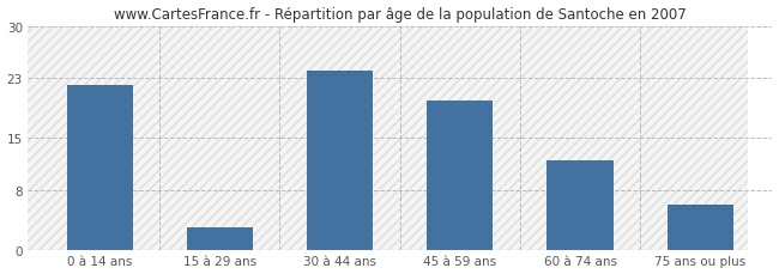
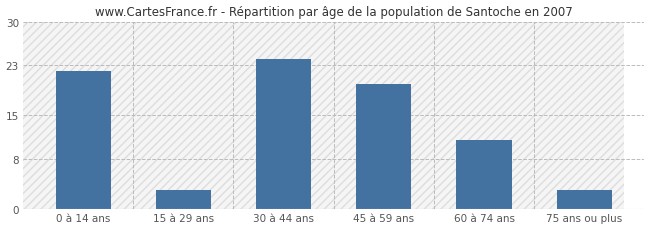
60 à 74 ans: 12 -> 11
75 ans ou plus: 6 -> 3
